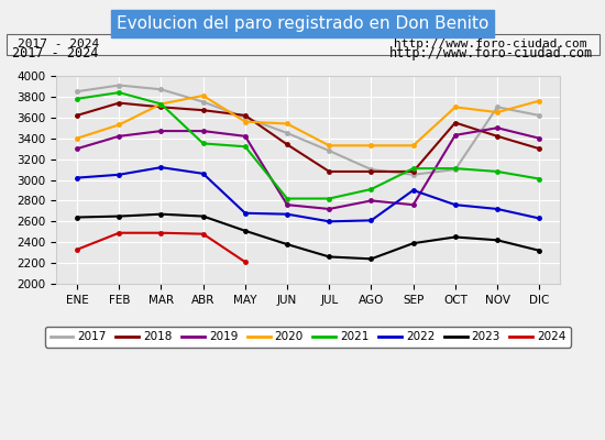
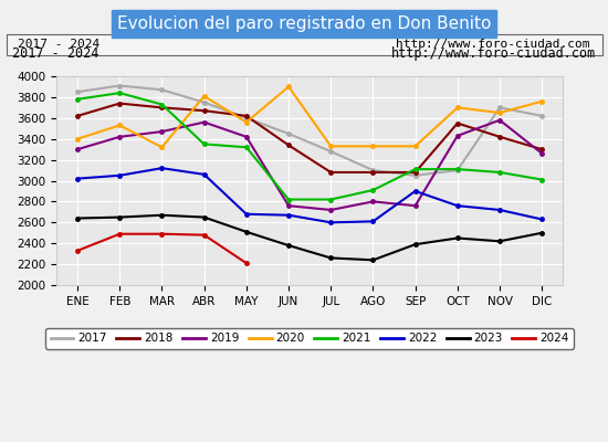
2020/MAR: 3730 -> 3320
2019/ABR: 3470 -> 3560
2020/JUN: 3540 -> 3900
2019/NOV: 3500 -> 3580
2019/DIC: 3400 -> 3260
2023/DIC: 2320 -> 2500
